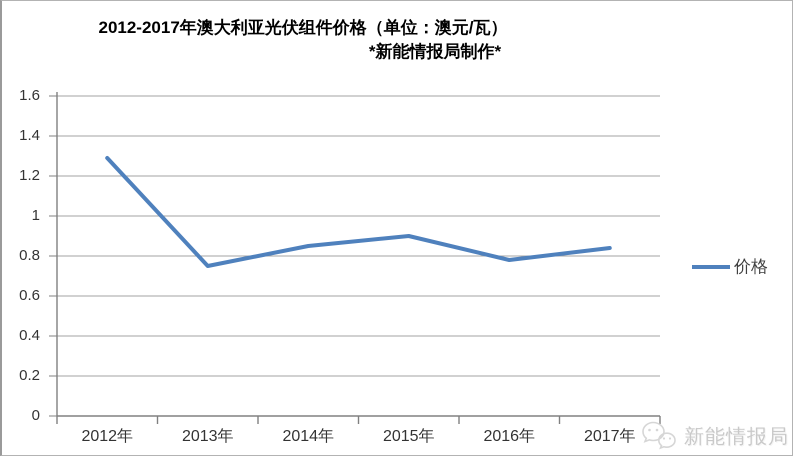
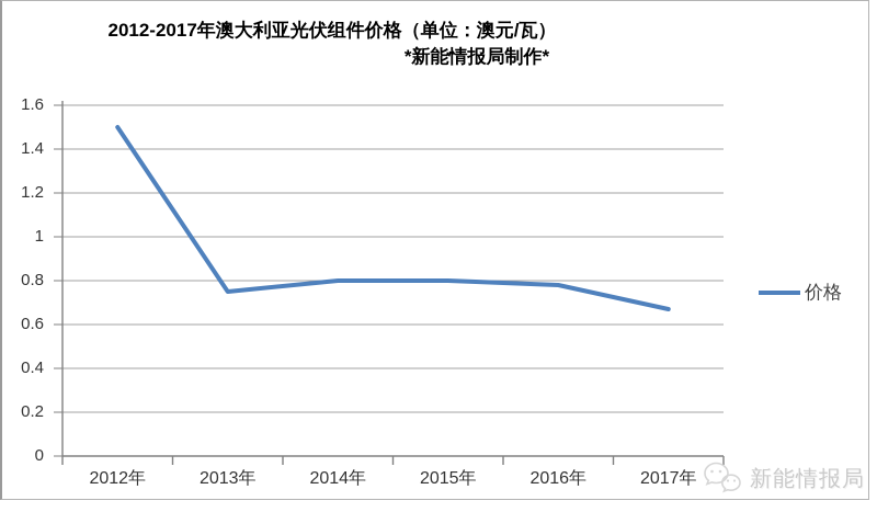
2012年: 1.29 -> 1.50
2014年: 0.85 -> 0.80
2015年: 0.90 -> 0.80
2017年: 0.84 -> 0.67
